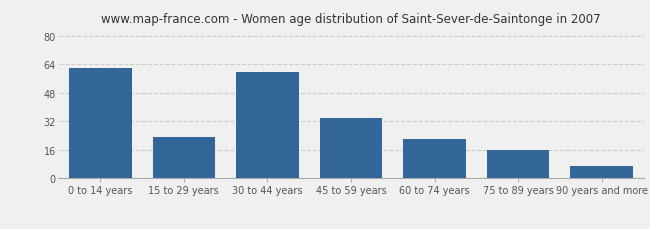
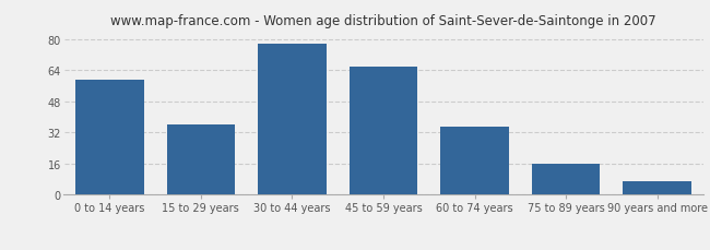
0 to 14 years: 62 -> 59
15 to 29 years: 23 -> 36
30 to 44 years: 60 -> 78
45 to 59 years: 34 -> 66
60 to 74 years: 22 -> 35
